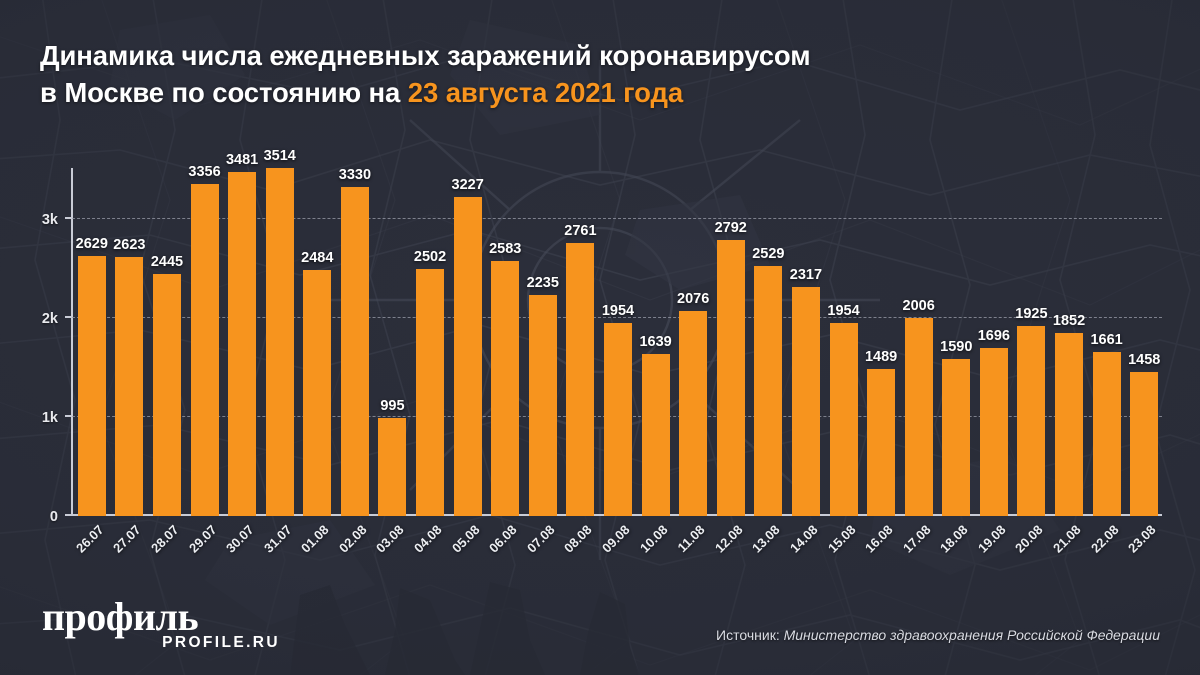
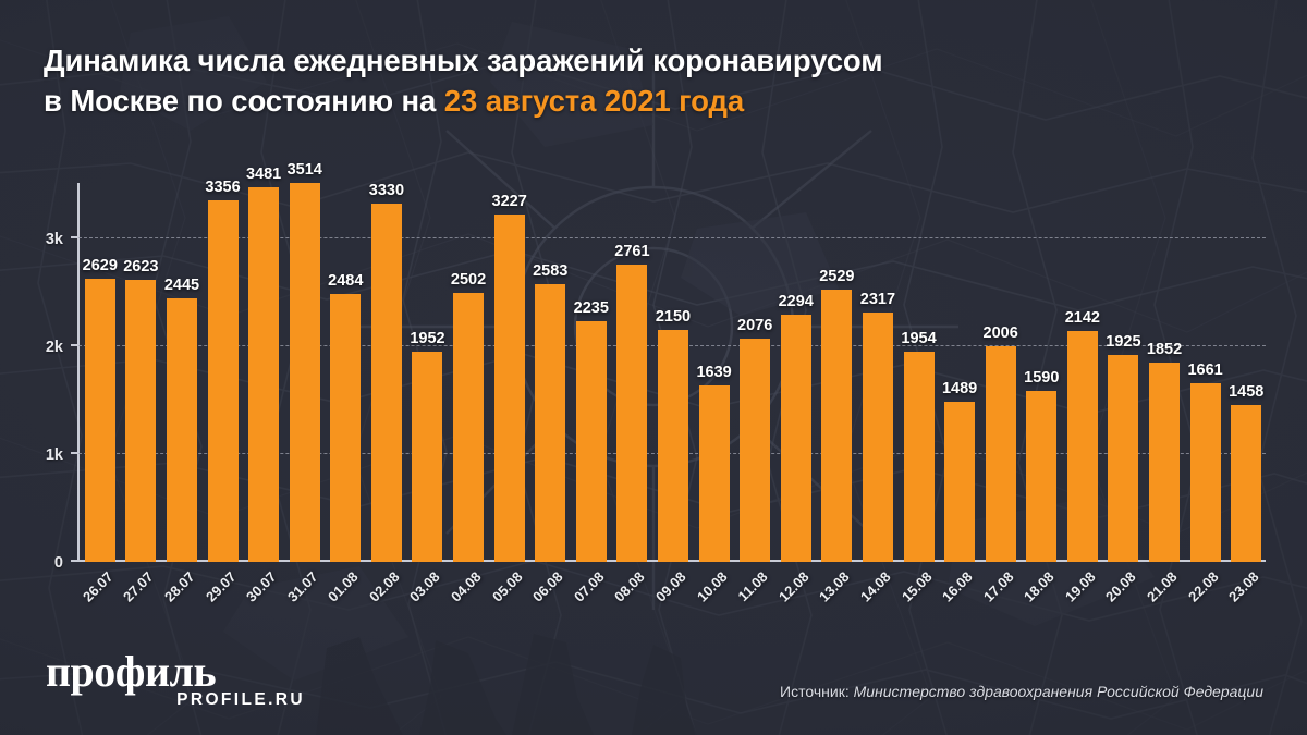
03.08: 995 -> 1952
09.08: 1954 -> 2150
12.08: 2792 -> 2294
19.08: 1696 -> 2142
